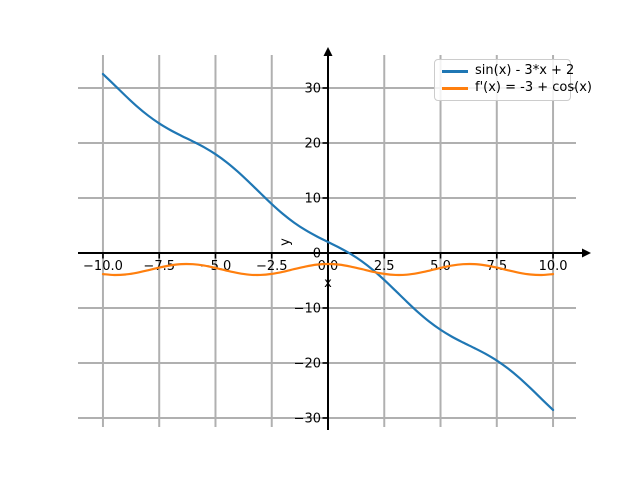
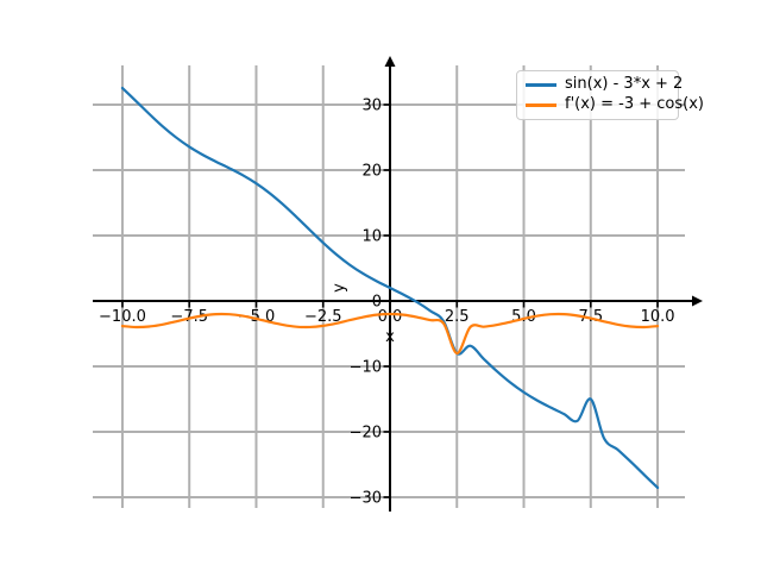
sin(x) - 3*x + 2/2.5: -5 -> -8
f'(x) = -3 + cos(x)/2.5: -4 -> -8
sin(x) - 3*x + 2/7.5: -20 -> -15
